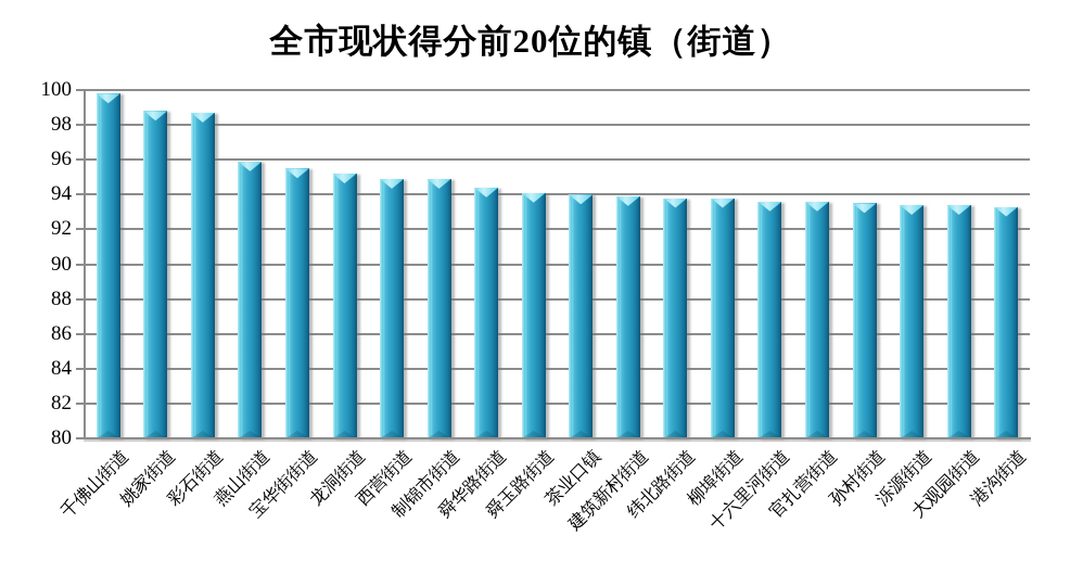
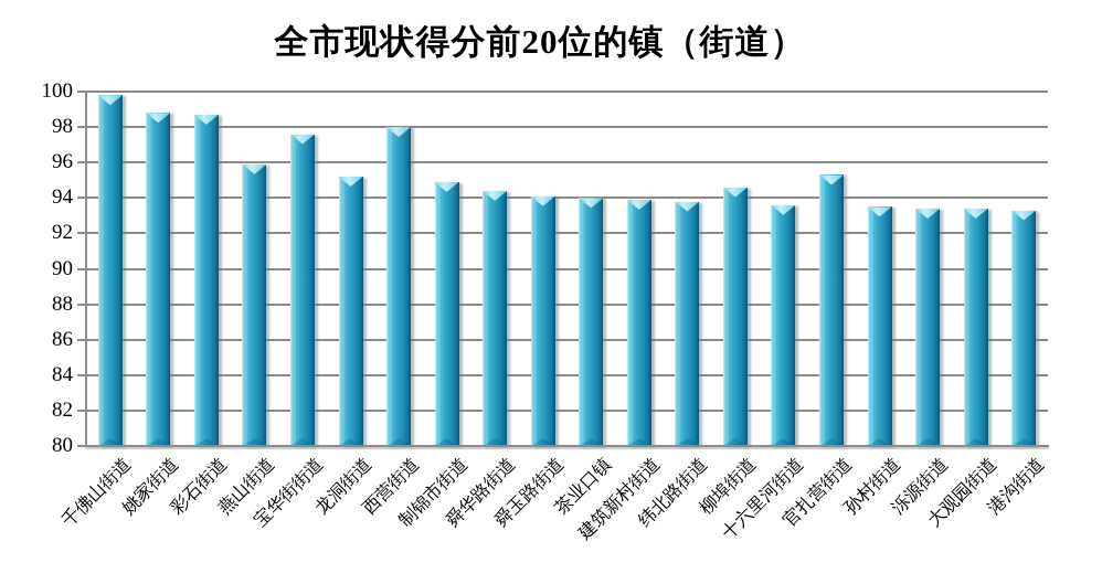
宝华街街道: 95.5 -> 97.6
西营街道: 94.9 -> 98.0
柳埠街道: 93.8 -> 94.6
官扎营街道: 93.6 -> 95.3
